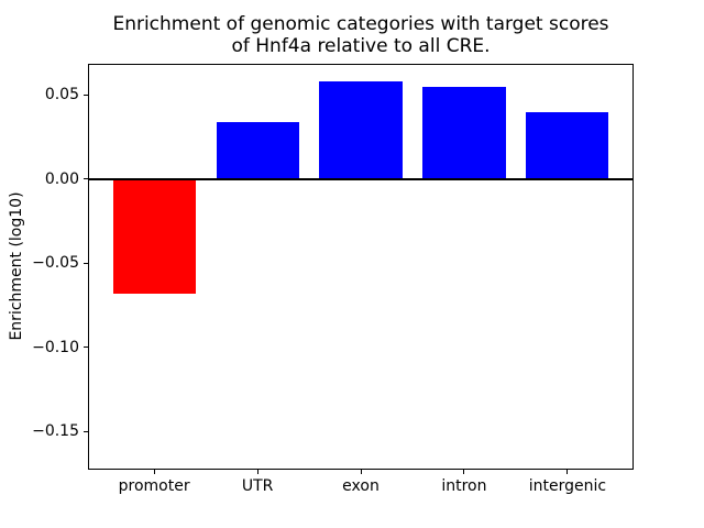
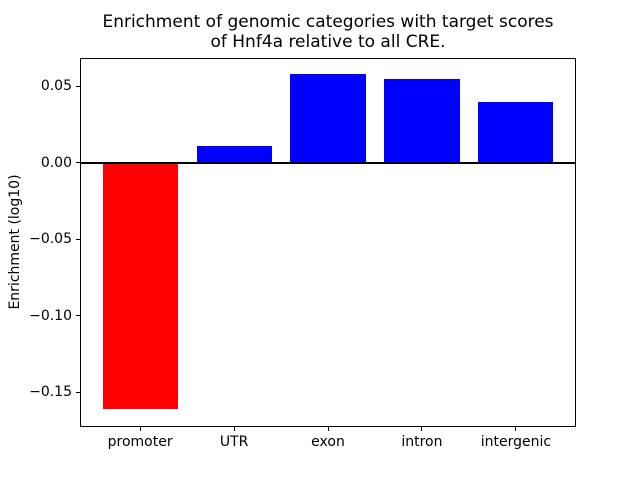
promoter: -0.068 -> -0.161
UTR: 0.034 -> 0.011
